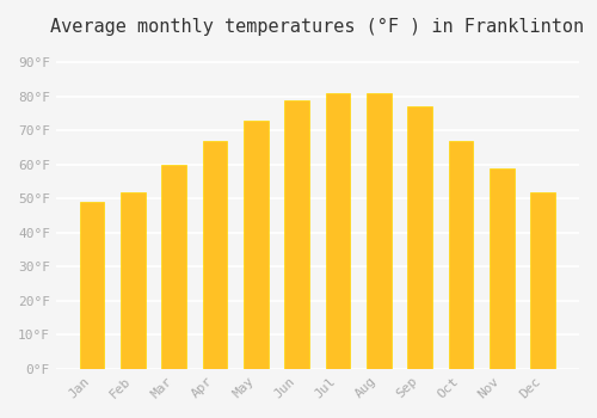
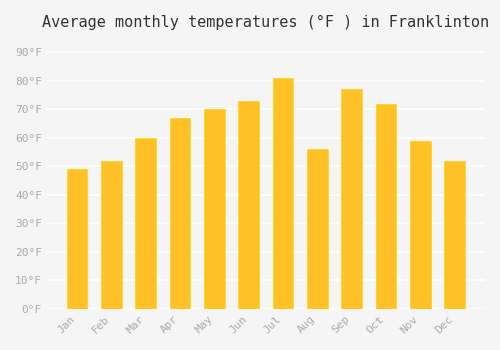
May: 73°F -> 70°F
Jun: 79°F -> 73°F
Aug: 81°F -> 56°F
Oct: 67°F -> 72°F
